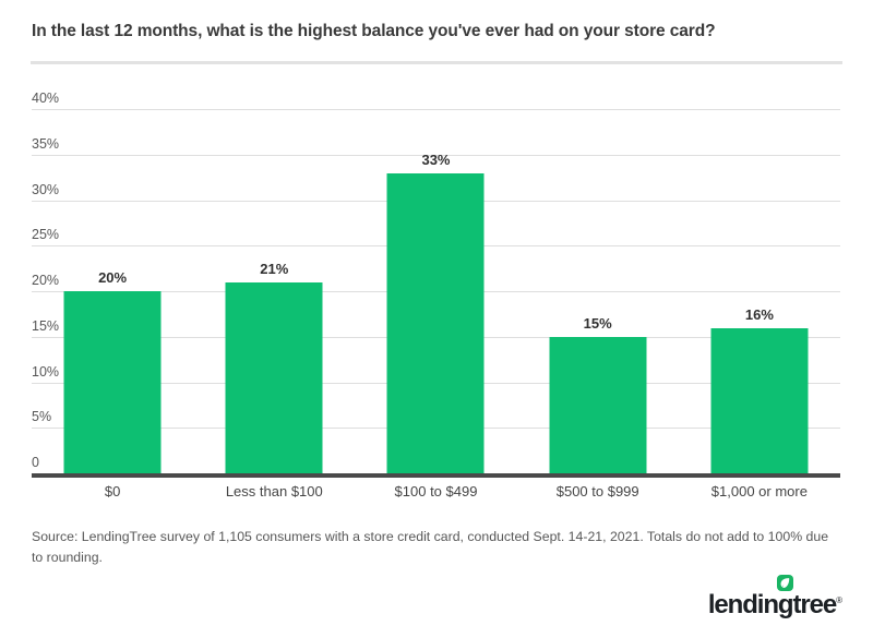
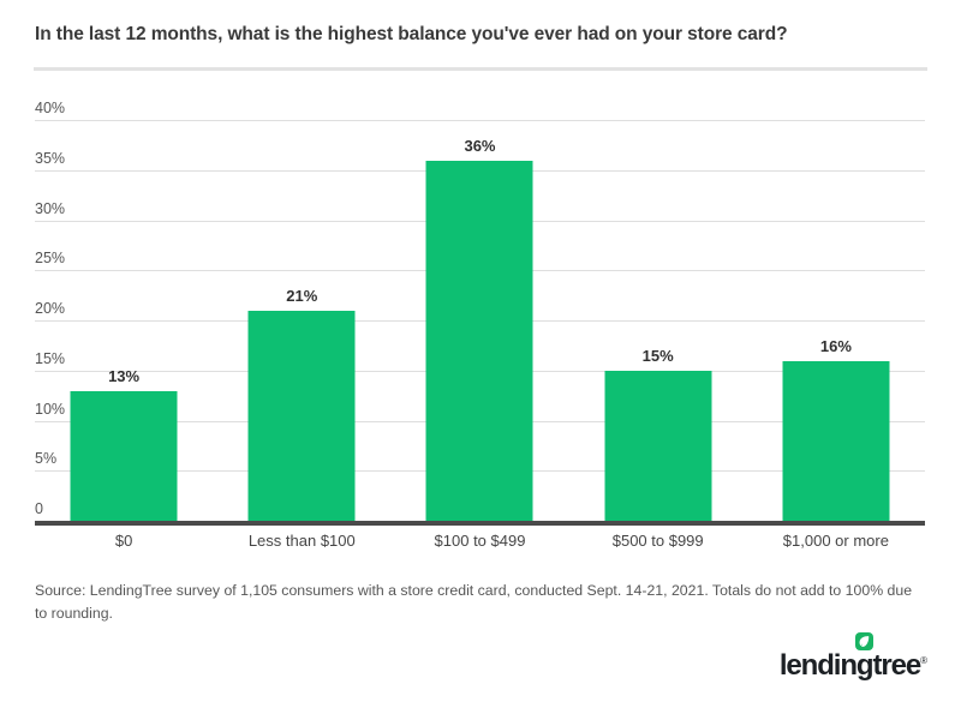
$0: 20% -> 13%
$100 to $499: 33% -> 36%
